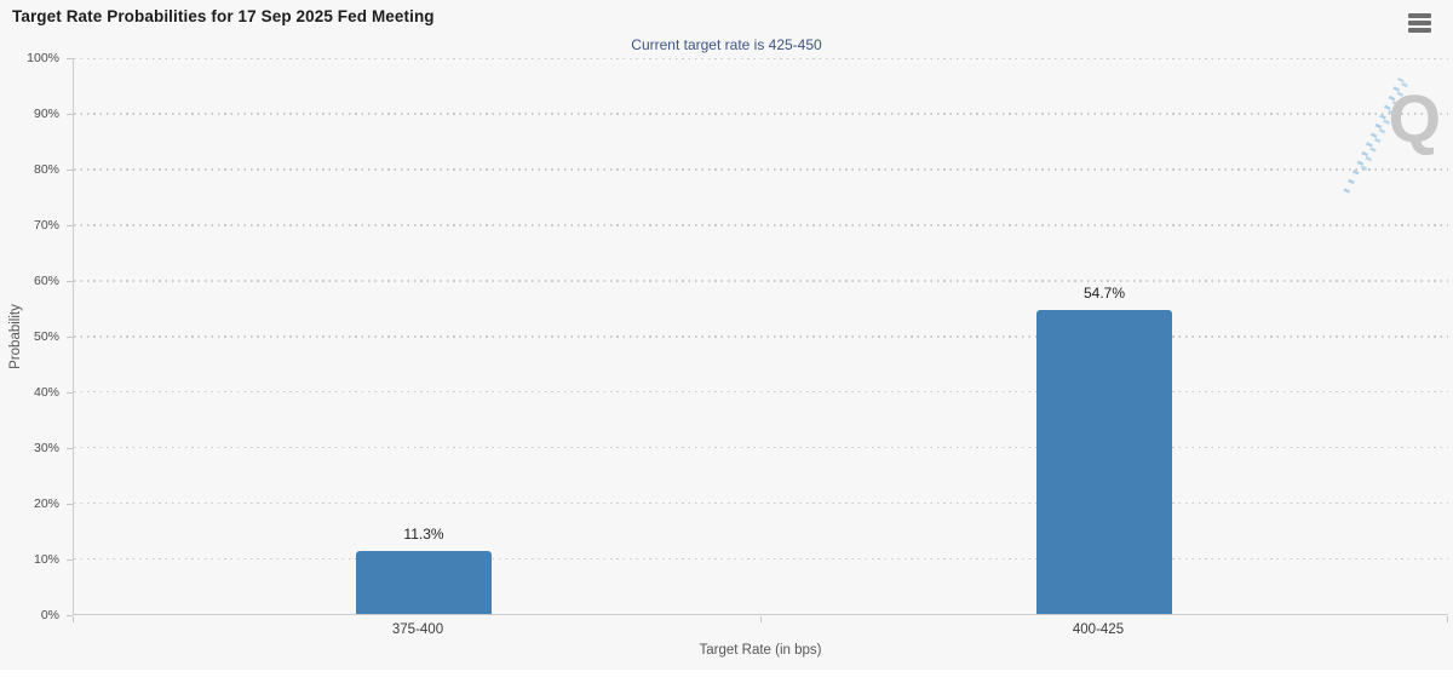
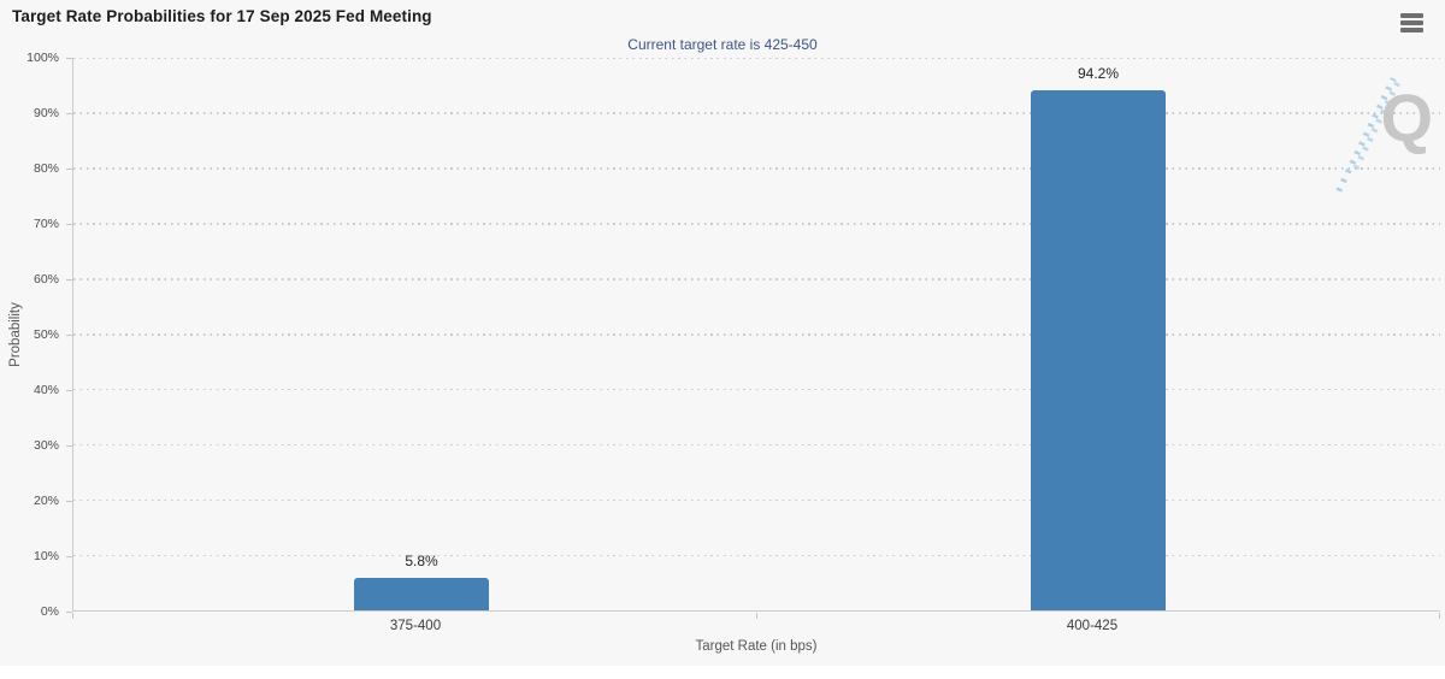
375-400: 11.3% -> 5.8%
400-425: 54.7% -> 94.2%
